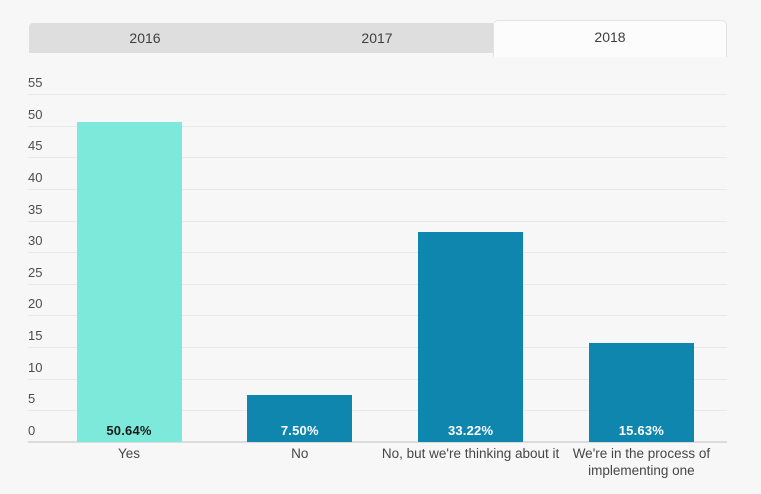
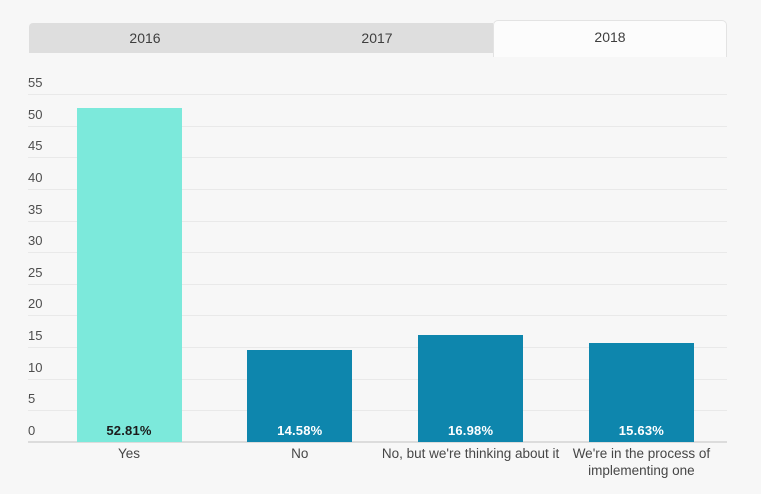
Yes: 50.64% -> 52.81%
No: 7.50% -> 14.58%
No, but we're thinking about it: 33.22% -> 16.98%
